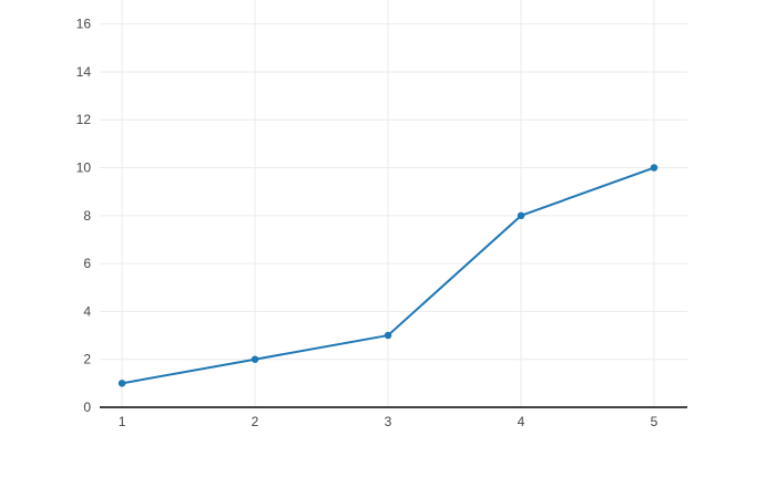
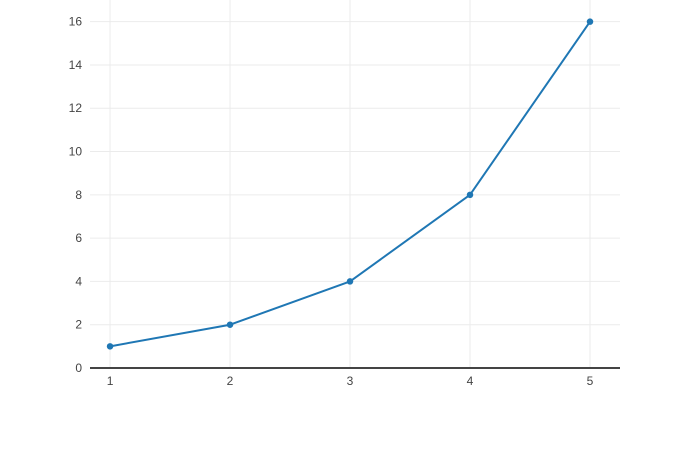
3: 3 -> 4
5: 10 -> 16
